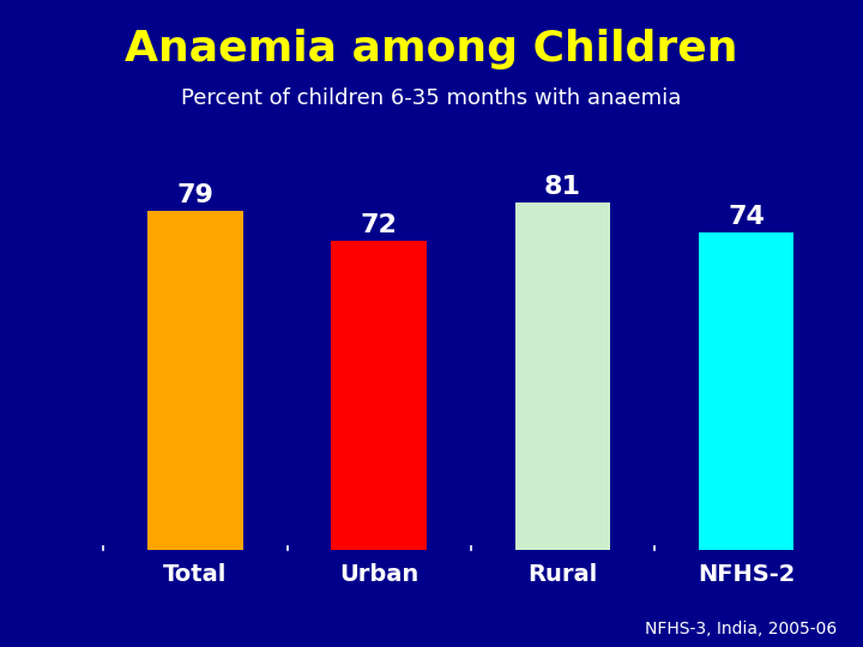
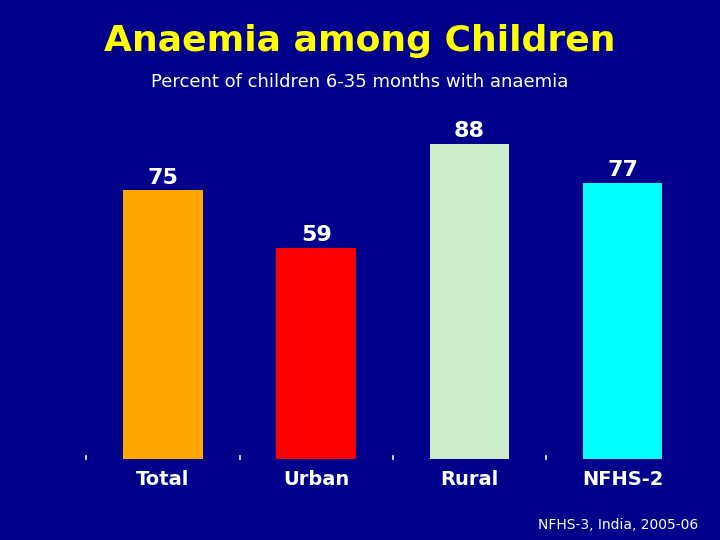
Total: 79 -> 75
Urban: 72 -> 59
Rural: 81 -> 88
NFHS-2: 74 -> 77
